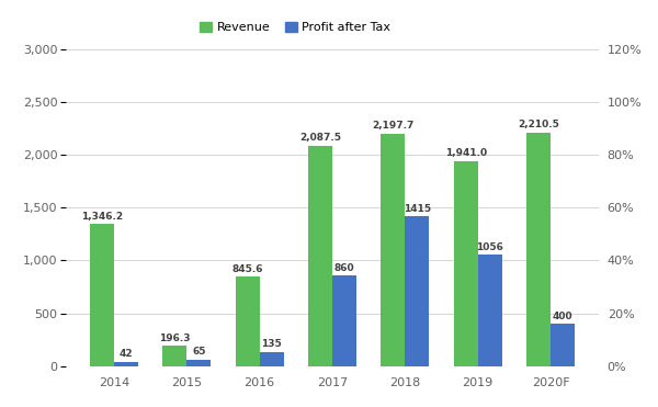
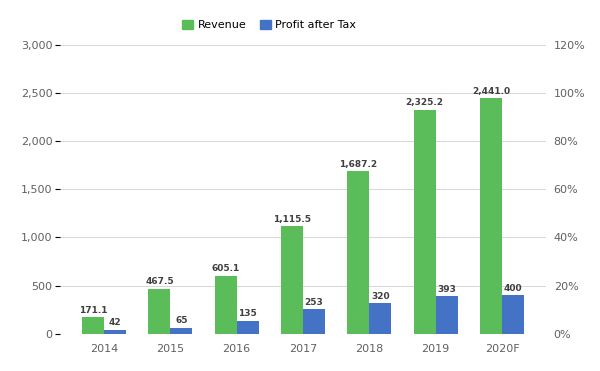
Revenue/2014: 1,346.2 -> 171.1
Revenue/2015: 196.3 -> 467.5
Revenue/2016: 845.6 -> 605.1
Revenue/2017: 2,087.5 -> 1,115.5
Profit after Tax/2017: 860 -> 253
Revenue/2018: 2,197.7 -> 1,687.2
Profit after Tax/2018: 1415 -> 320
Revenue/2019: 1,941.0 -> 2,325.2
Profit after Tax/2019: 1056 -> 393
Revenue/2020F: 2,210.5 -> 2,441.0
